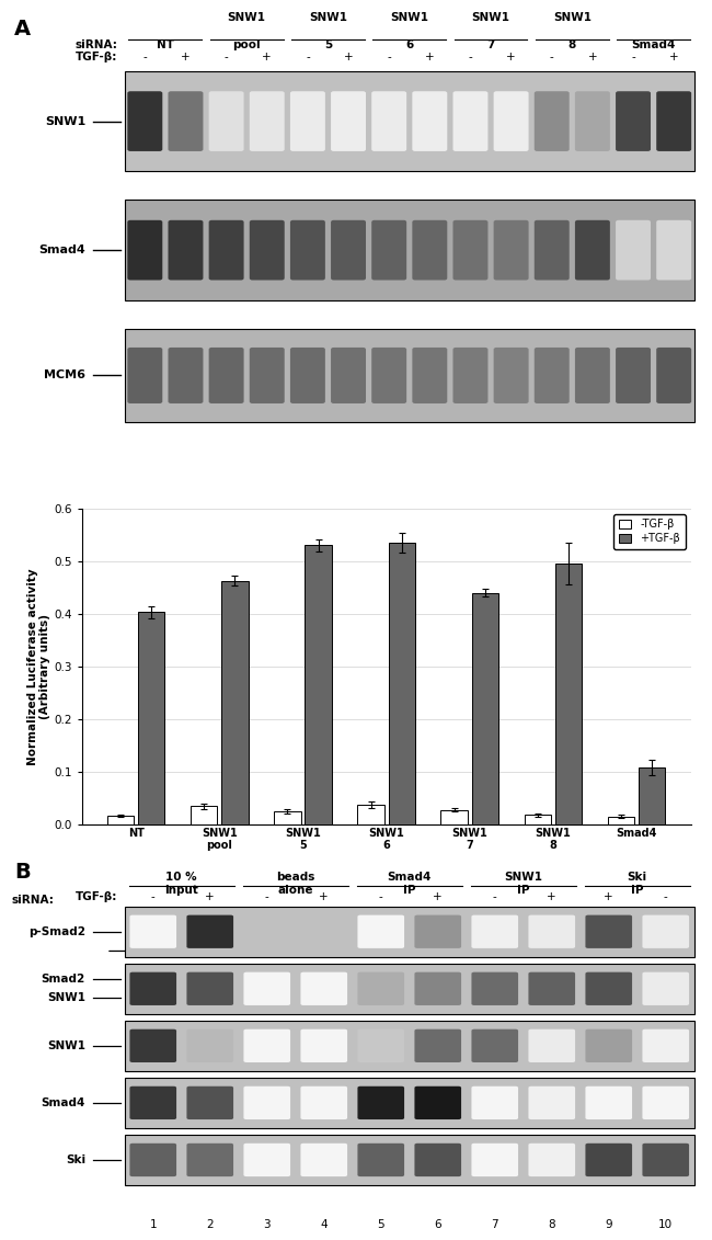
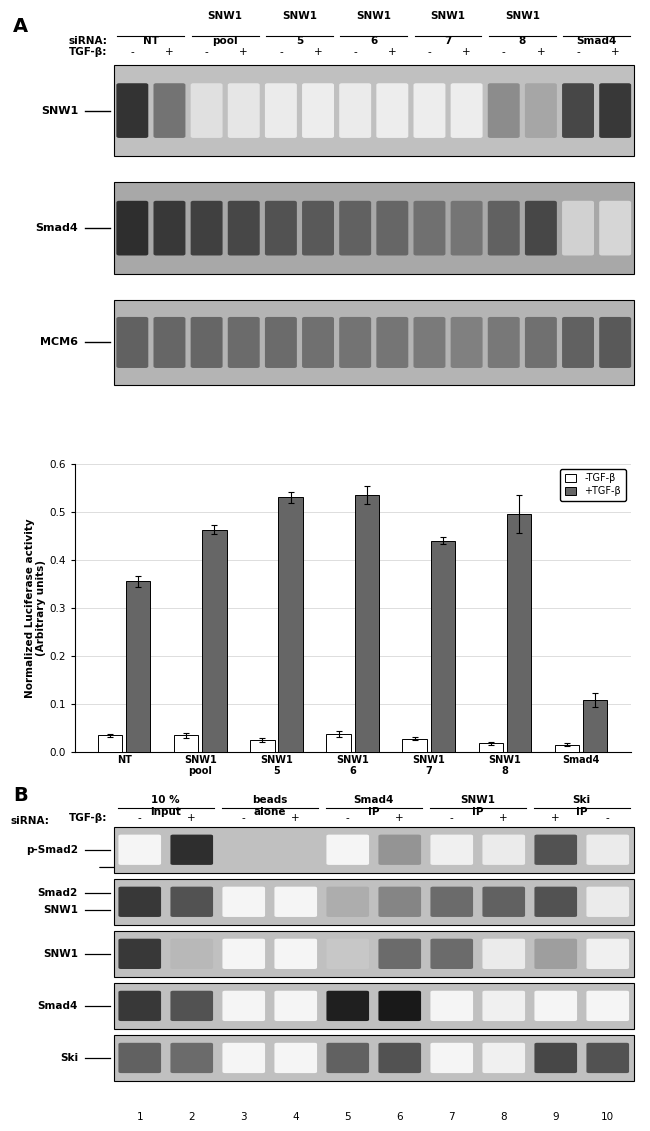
-TGF-β/NT: 0.017 -> 0.035
+TGF-β/NT: 0.403 -> 0.355
